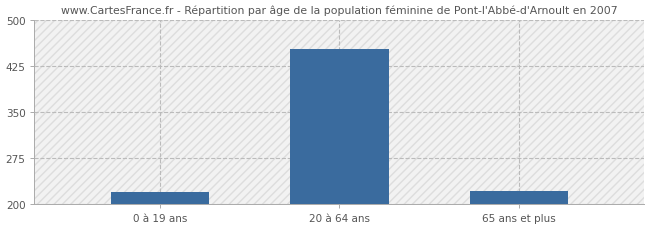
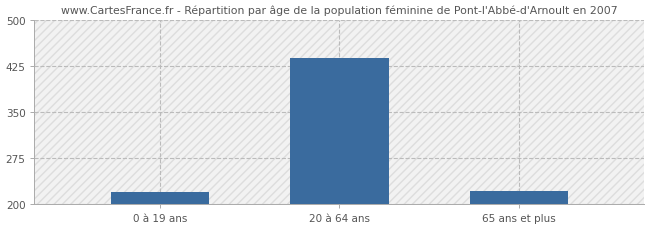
20 à 64 ans: 453 -> 438
